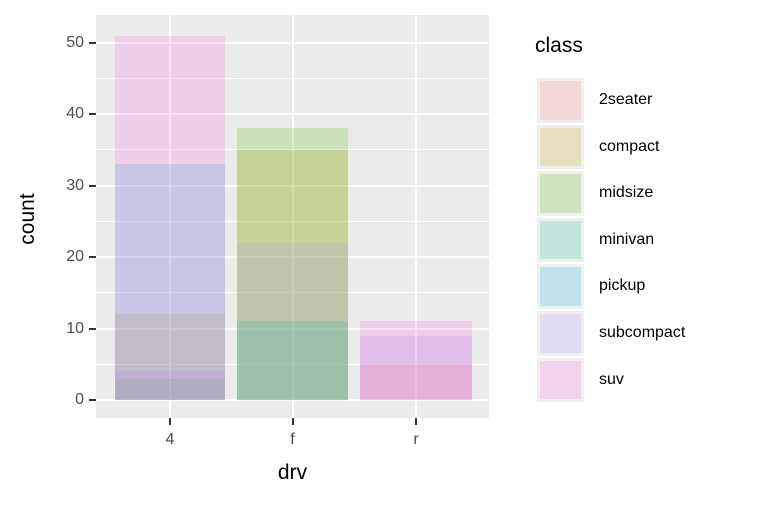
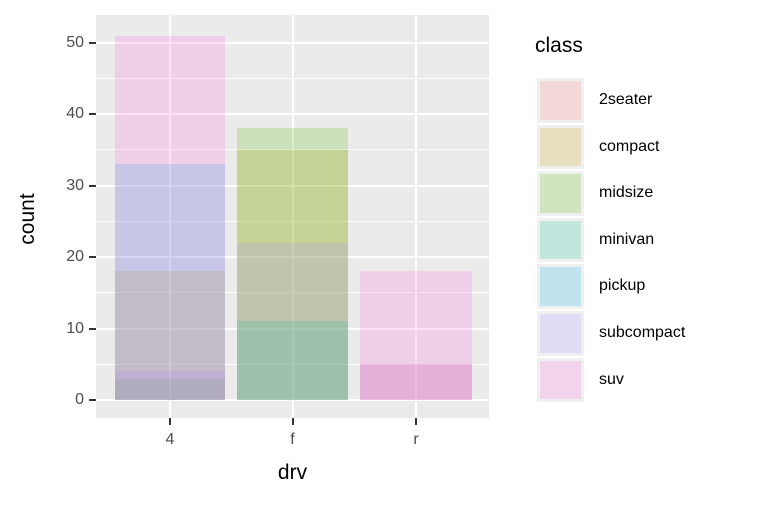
compact/4: 12 -> 18
subcompact/r: 9 -> 5
suv/r: 11 -> 18
